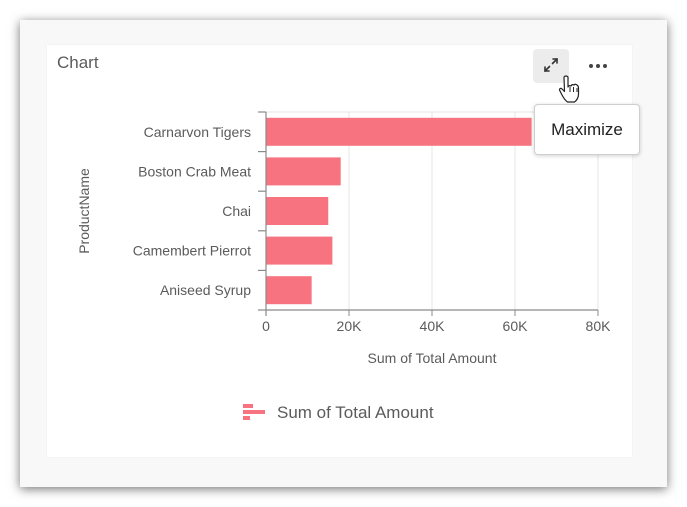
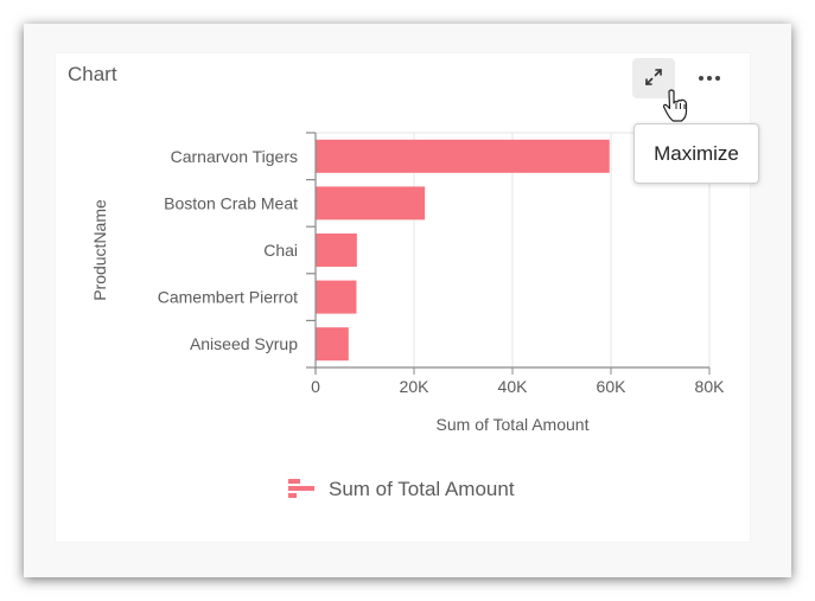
Carnarvon Tigers: 64K -> 60K
Boston Crab Meat: 18K -> 22K
Chai: 15K -> 8K
Camembert Pierrot: 16K -> 8K
Aniseed Syrup: 11K -> 7K
